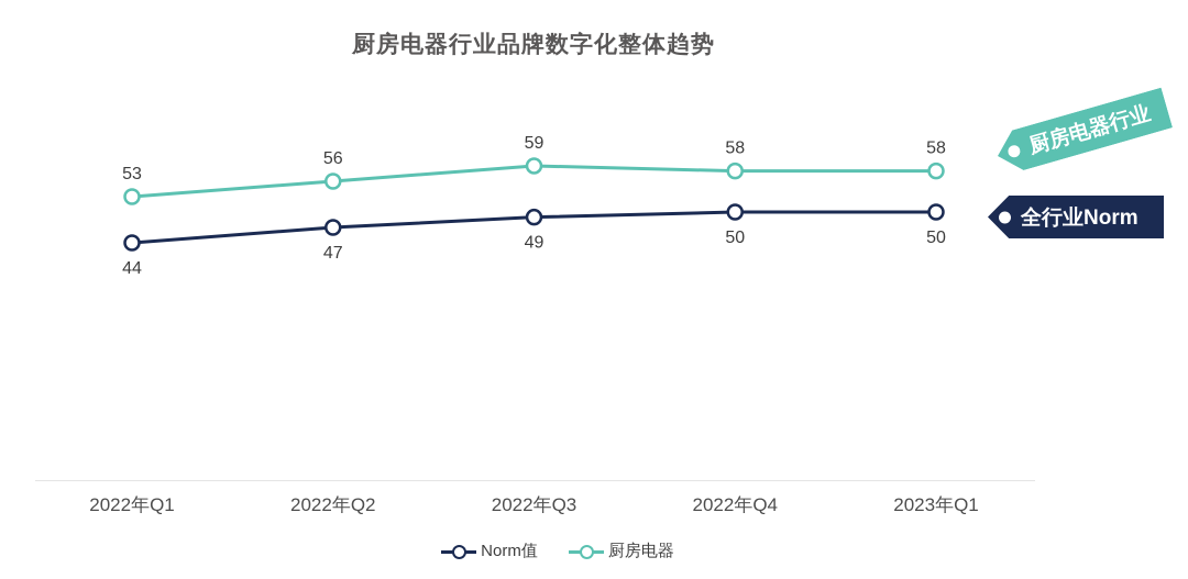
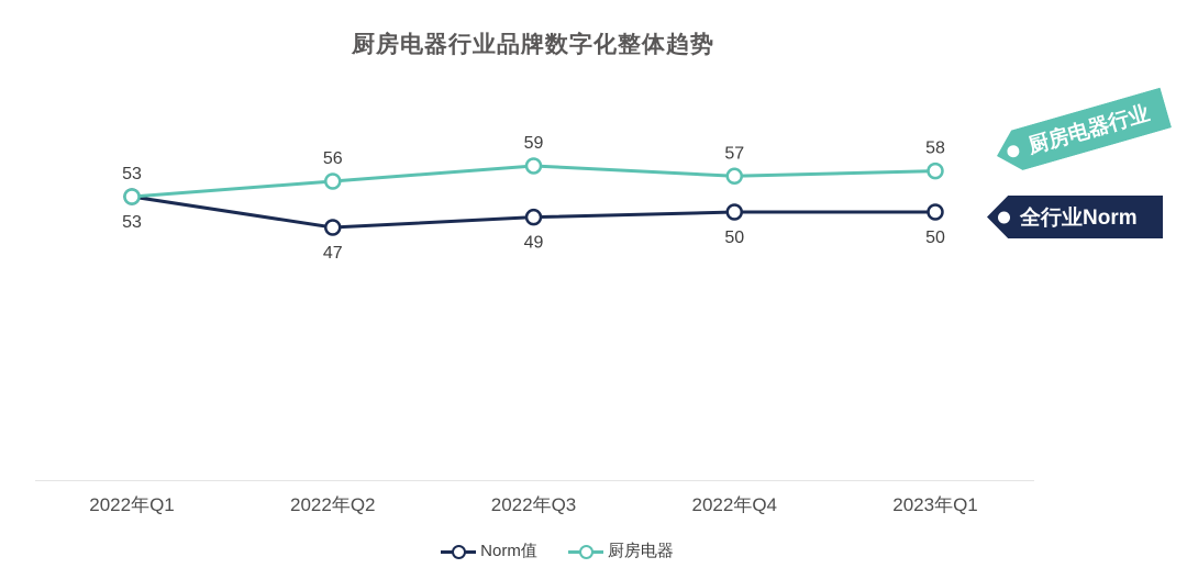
Norm值/2022年Q1: 44 -> 53
厨房电器/2022年Q4: 58 -> 57
